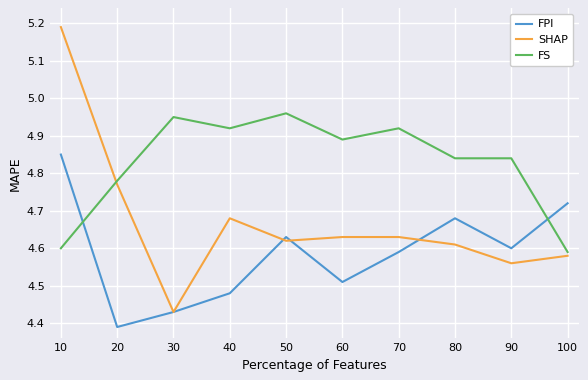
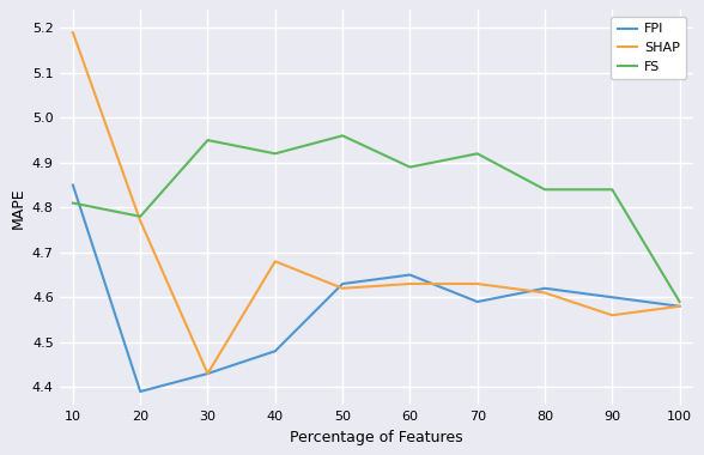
FS/10: 4.60 -> 4.81
FPI/60: 4.51 -> 4.65
FPI/80: 4.68 -> 4.62
FPI/100: 4.72 -> 4.58
